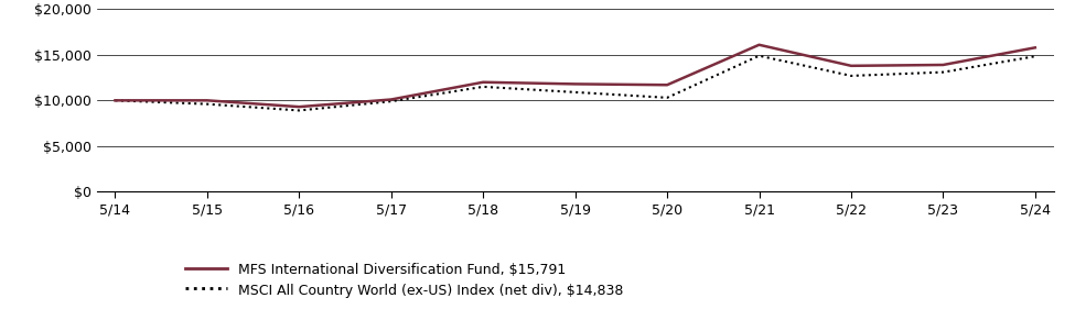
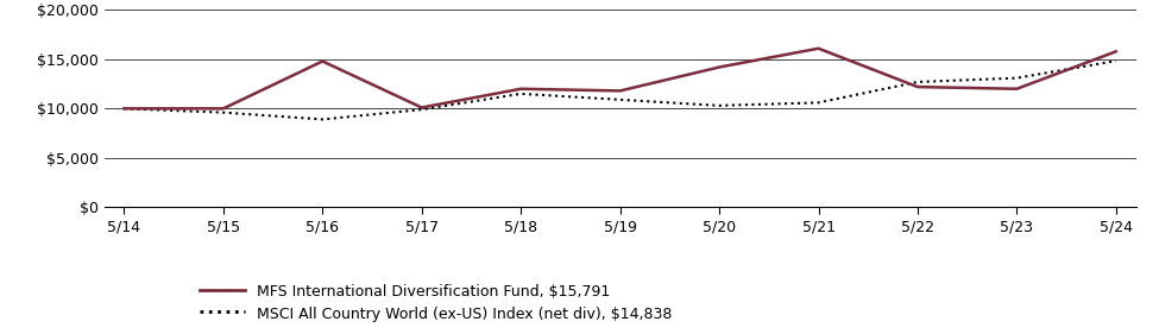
MFS International Diversification Fund, $15,791/5/16: $9,300 -> $14,800
MFS International Diversification Fund, $15,791/5/20: $11,700 -> $14,200
MSCI All Country World (ex-US) Index (net div), $14,838/5/21: $14,900 -> $10,600
MFS International Diversification Fund, $15,791/5/22: $13,800 -> $12,200
MFS International Diversification Fund, $15,791/5/23: $13,900 -> $12,000
